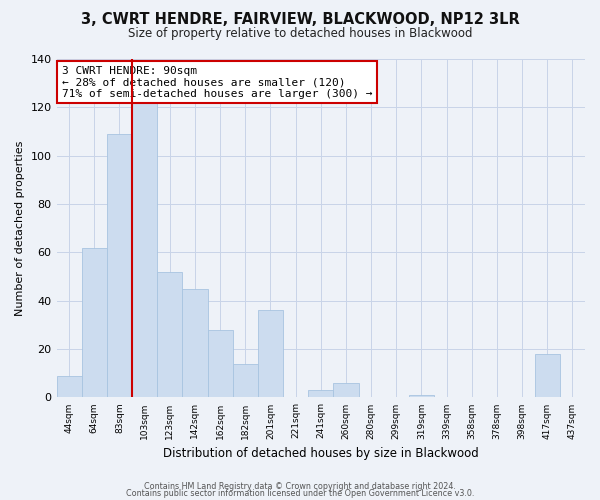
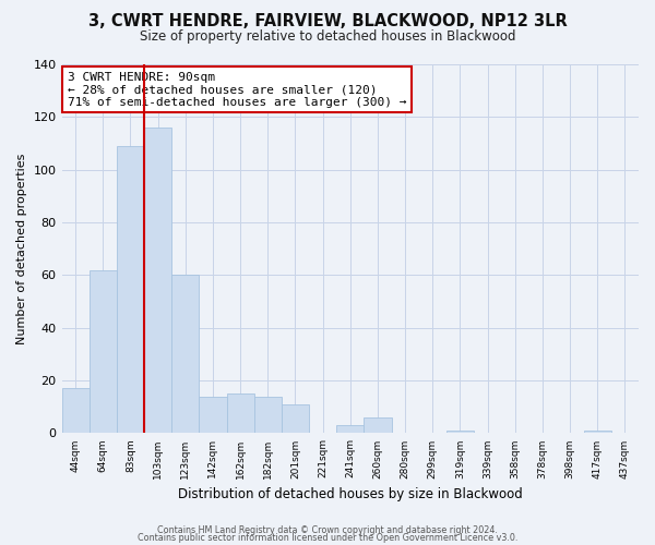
44sqm: 9 -> 17
103sqm: 123 -> 116
123sqm: 52 -> 60
142sqm: 45 -> 14
162sqm: 28 -> 15
201sqm: 36 -> 11
417sqm: 18 -> 1
